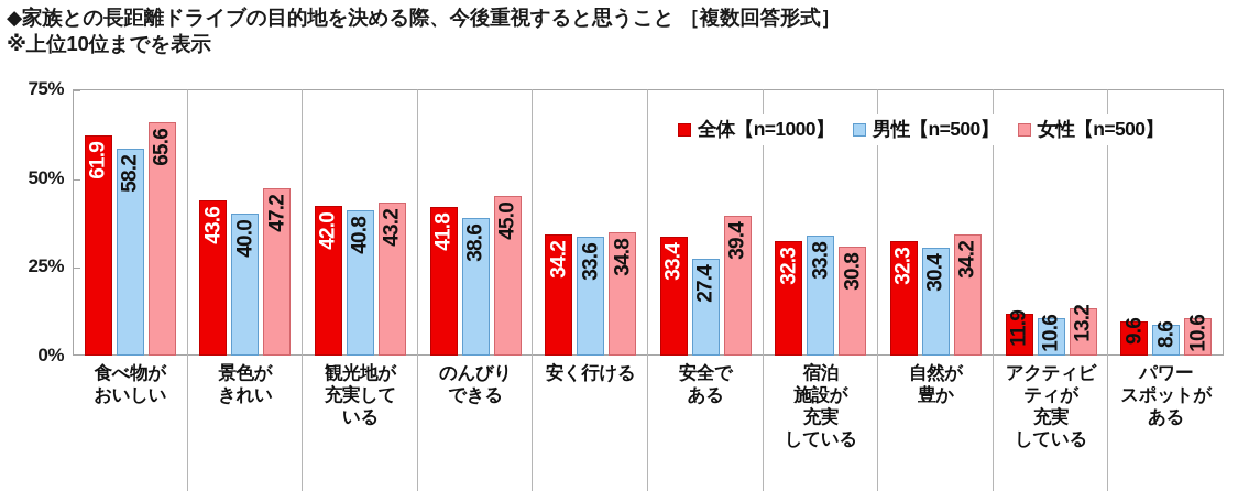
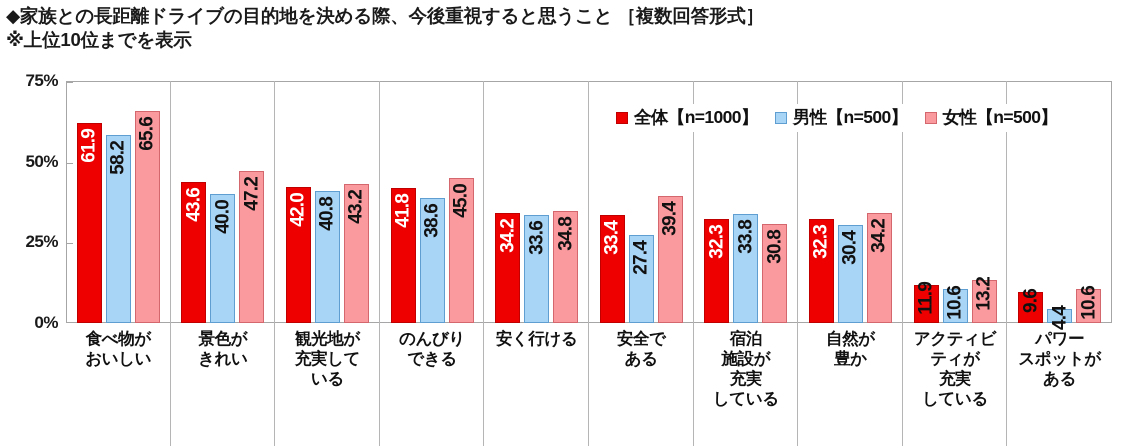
男性【n=500】/パワー スポットが ある: 8.6 -> 4.4
